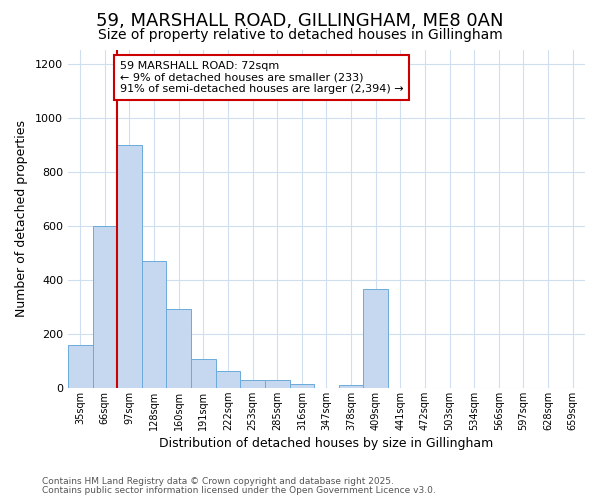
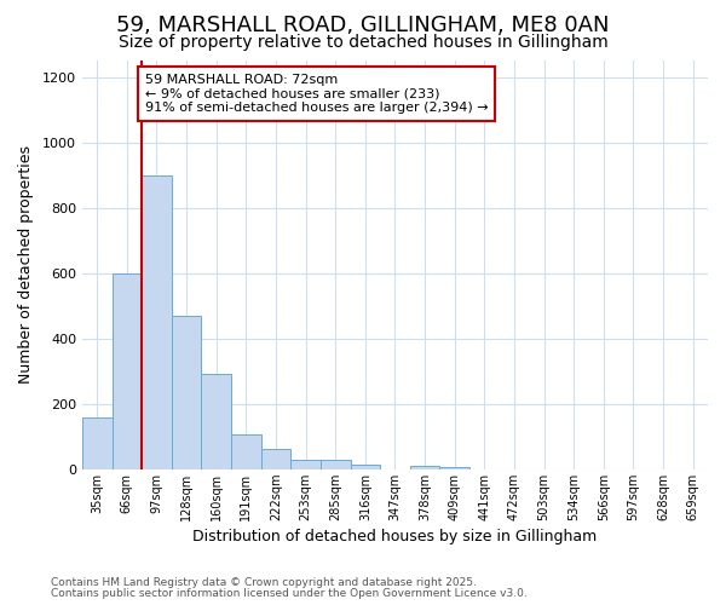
409sqm: 365 -> 5
